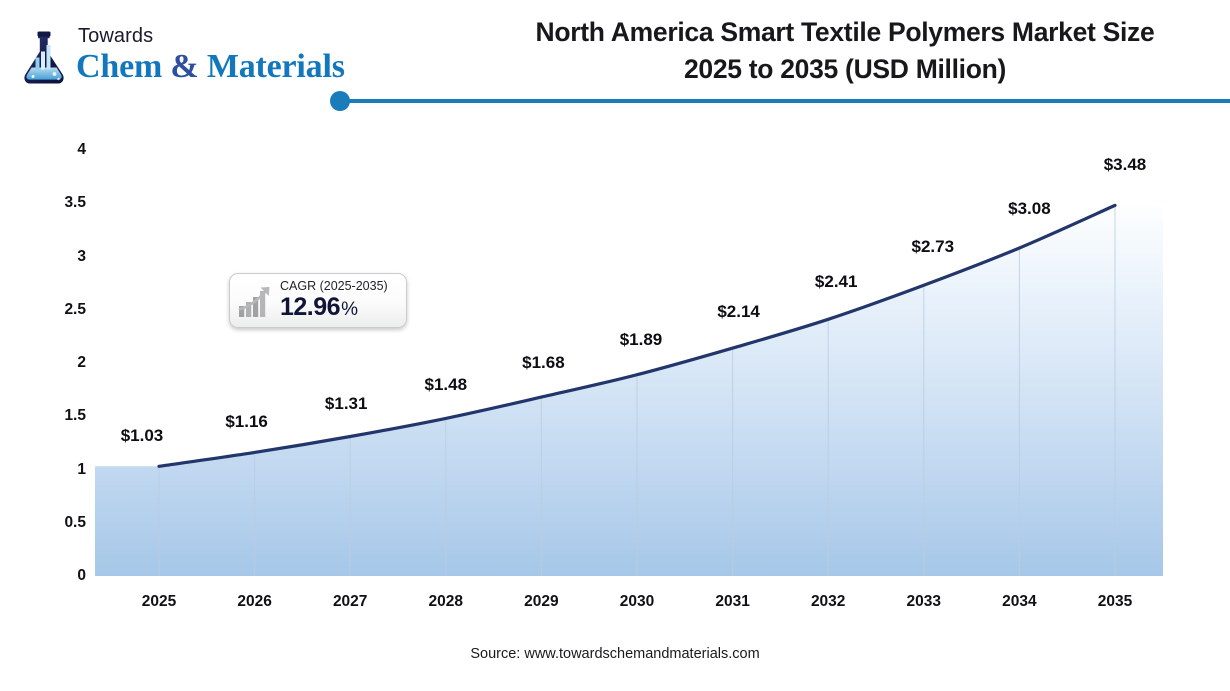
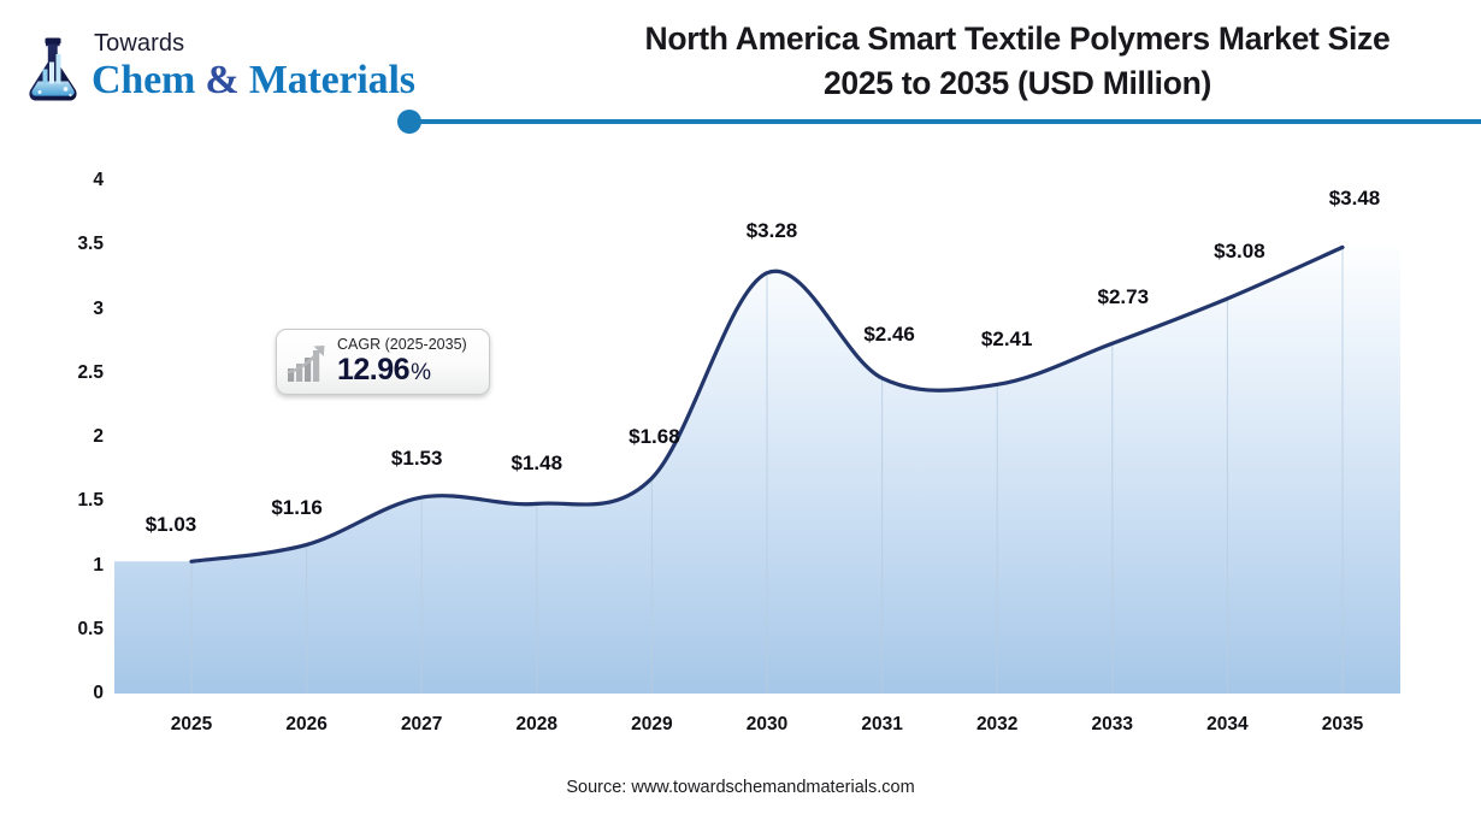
2027: $1.31 -> $1.53
2030: $1.89 -> $3.28
2031: $2.14 -> $2.46
